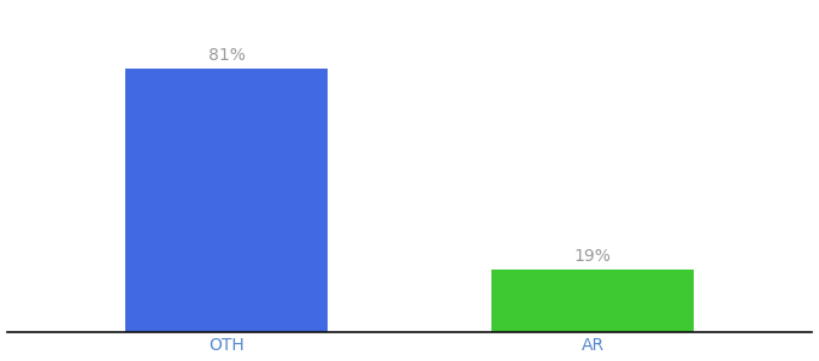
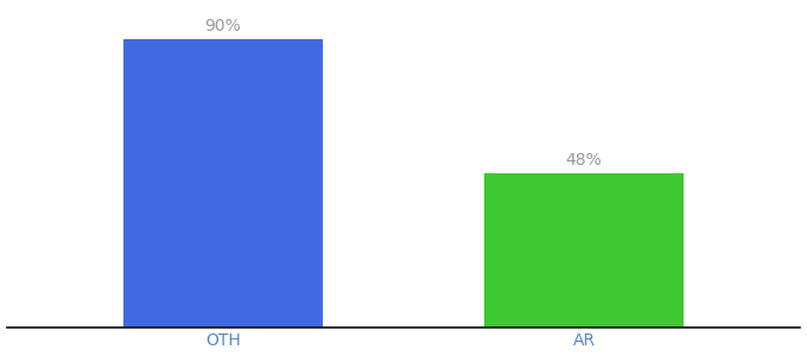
OTH: 81% -> 90%
AR: 19% -> 48%
